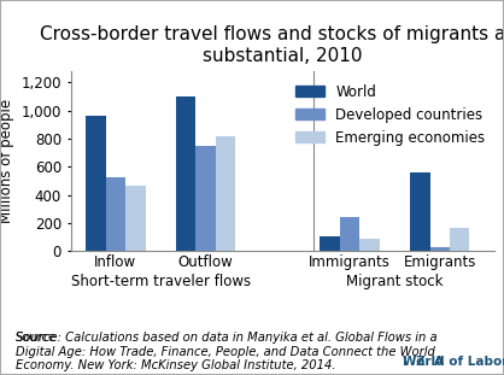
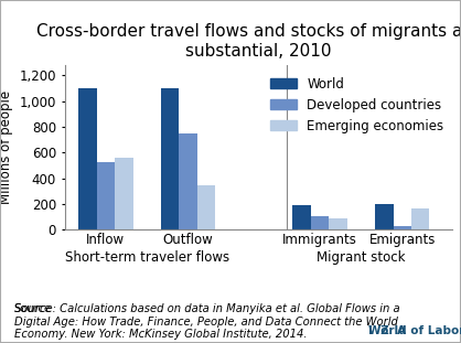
World/Inflow: 960 -> 1,100
Emerging economies/Inflow: 470 -> 560
Emerging economies/Outflow: 820 -> 350
World/Immigrants: 110 -> 200
Developed countries/Immigrants: 240 -> 100
World/Emigrants: 560 -> 200
